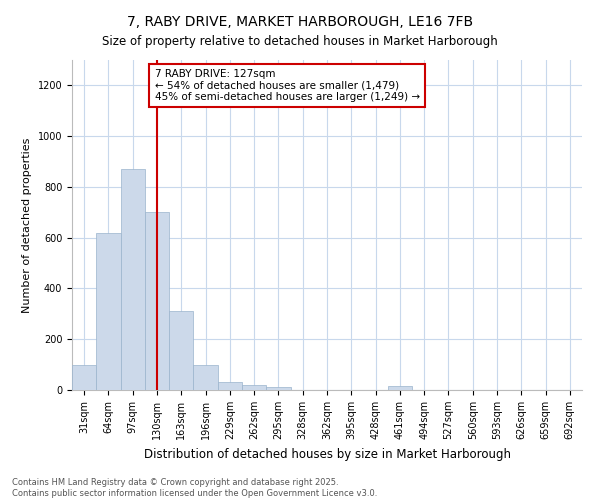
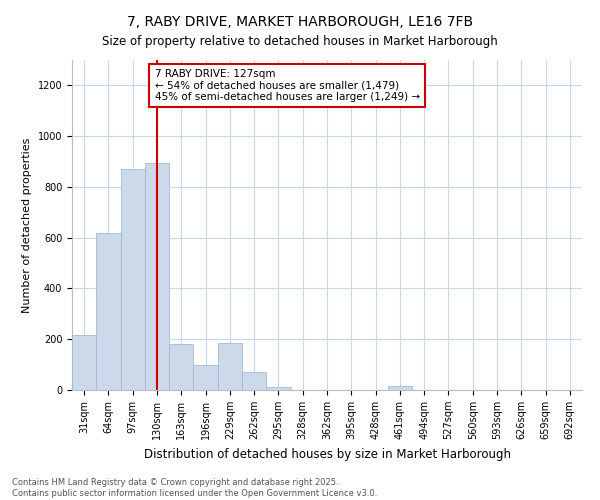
31sqm: 100 -> 215
130sqm: 700 -> 895
163sqm: 310 -> 180
229sqm: 30 -> 185
262sqm: 20 -> 70
